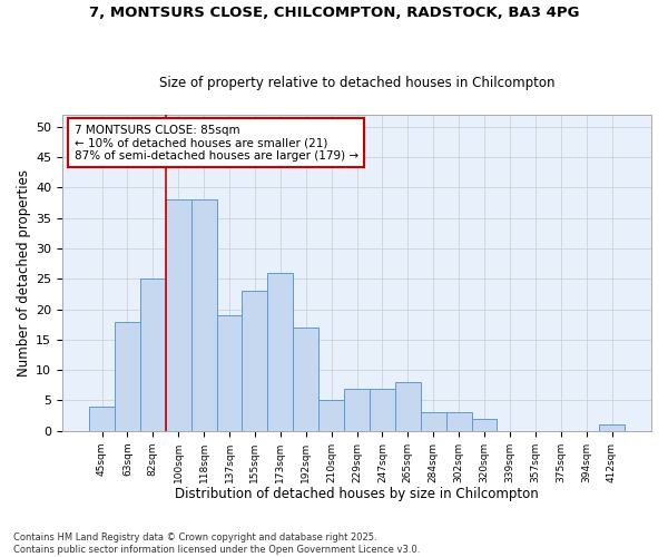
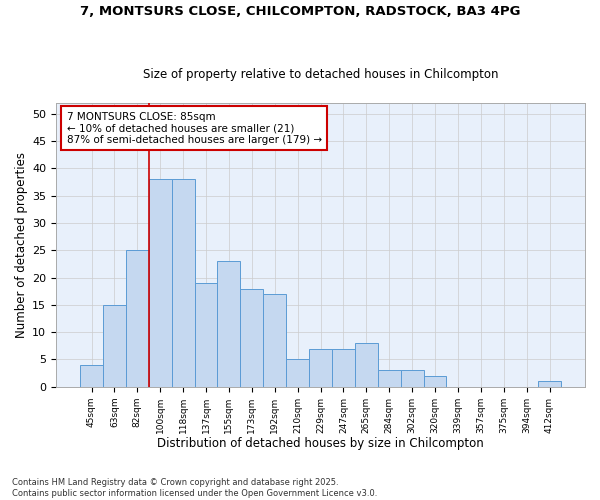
63sqm: 18 -> 15
173sqm: 26 -> 18
